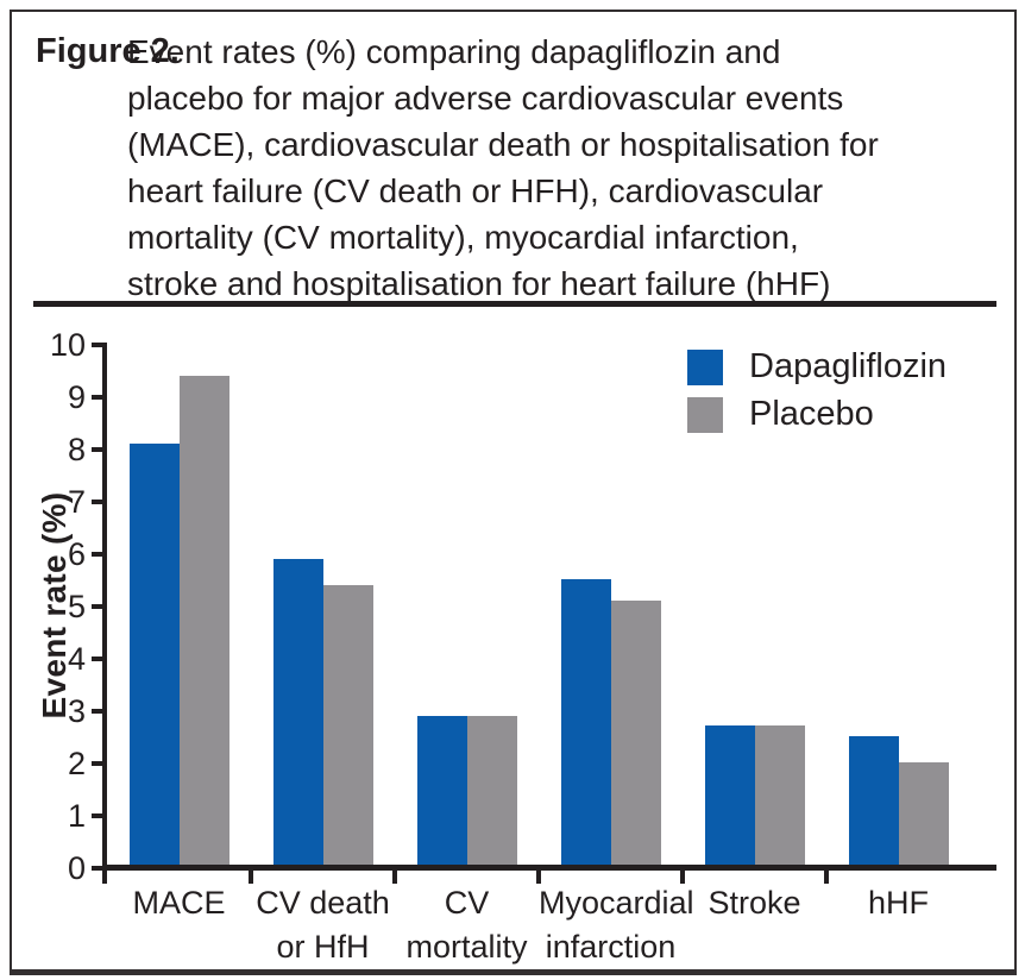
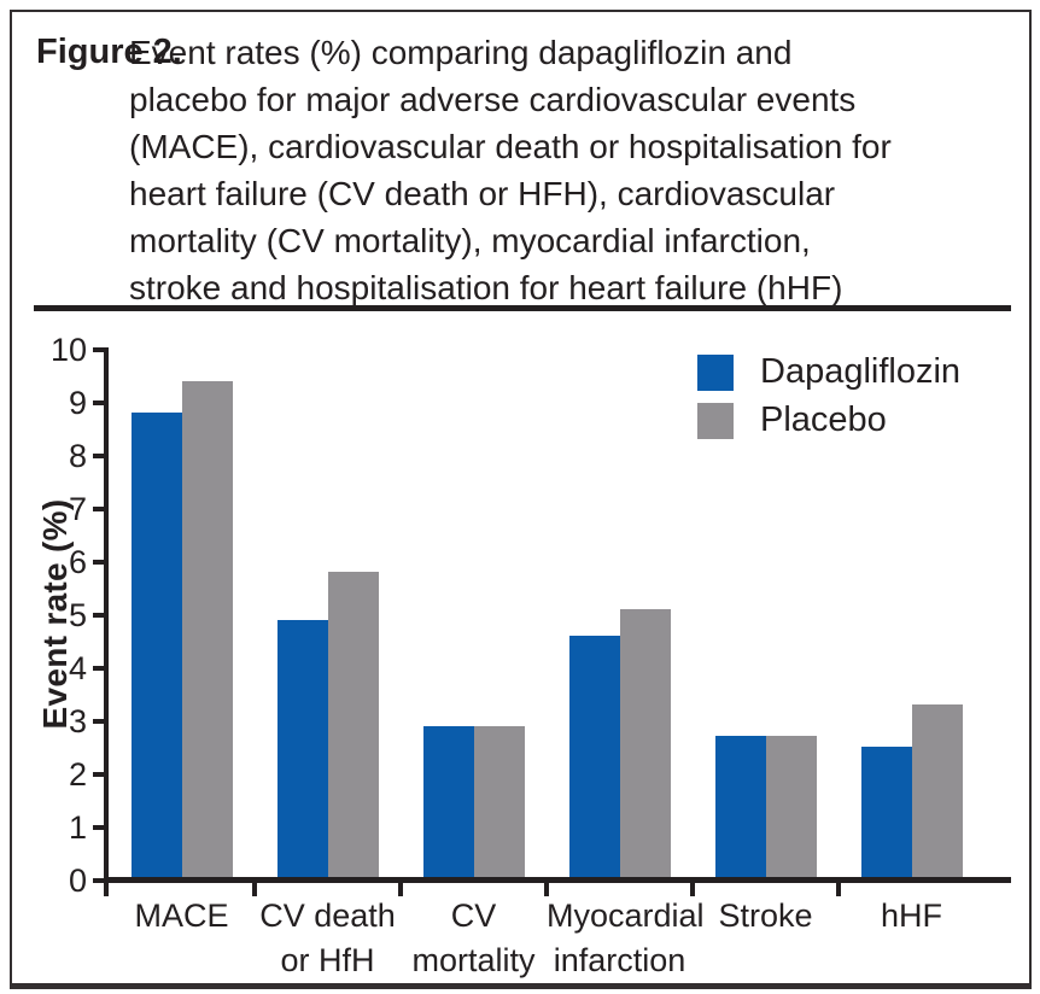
Dapagliflozin/MACE: 8.1 -> 8.8
Dapagliflozin/CV death or HfH: 5.9 -> 4.9
Placebo/CV death or HfH: 5.4 -> 5.8
Dapagliflozin/Myocardial infarction: 5.5 -> 4.6
Placebo/hHF: 2.0 -> 3.3
